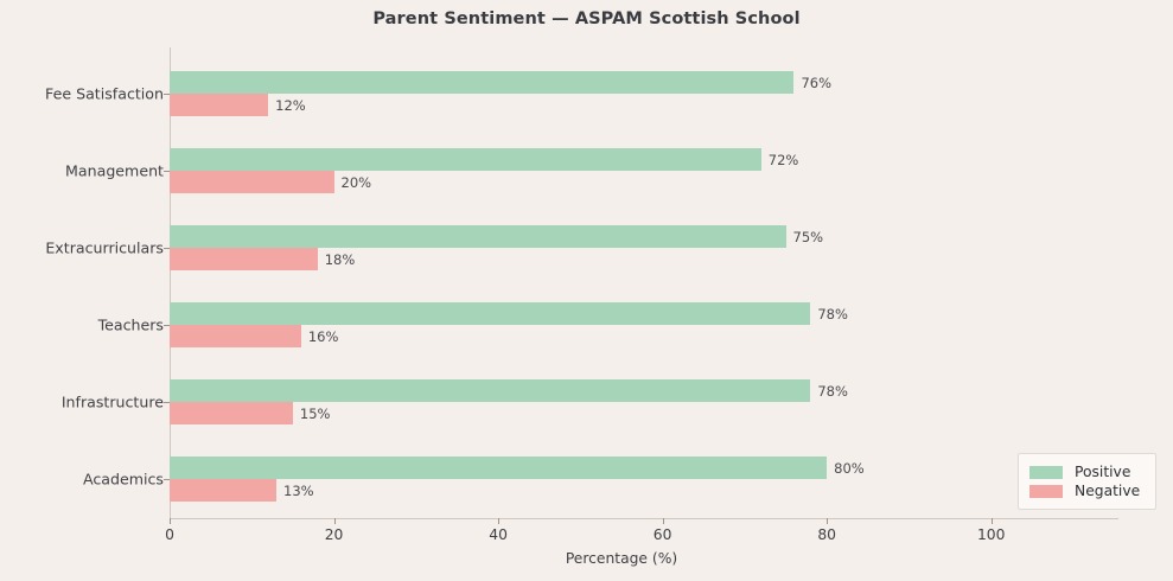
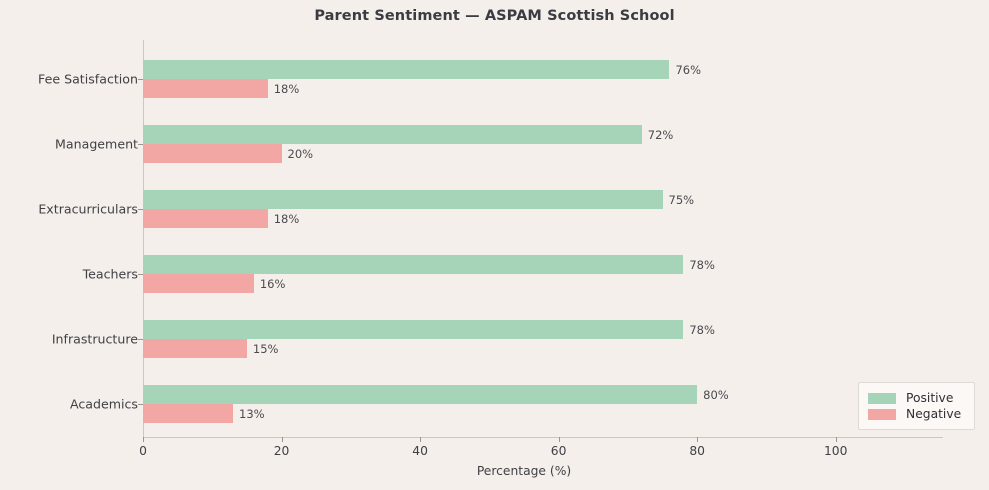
Negative/Fee Satisfaction: 12% -> 18%
